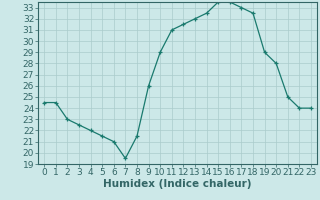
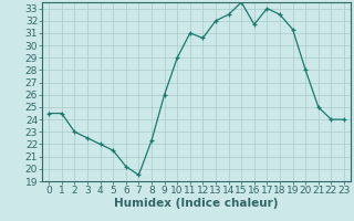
6: 21.0 -> 20.2
8: 21.5 -> 22.3
12: 31.5 -> 30.6
16: 33.5 -> 31.7
19: 29.0 -> 31.3
